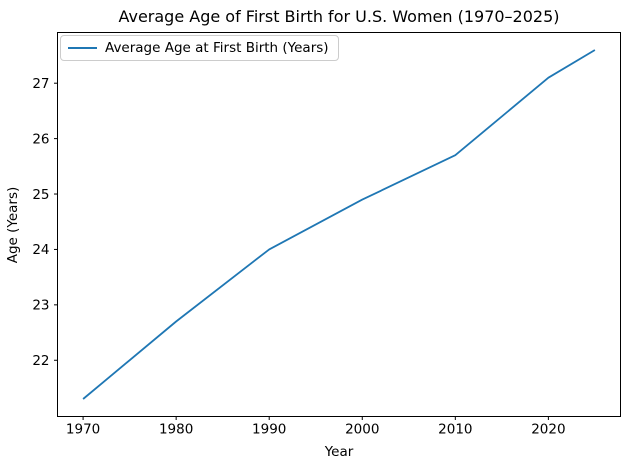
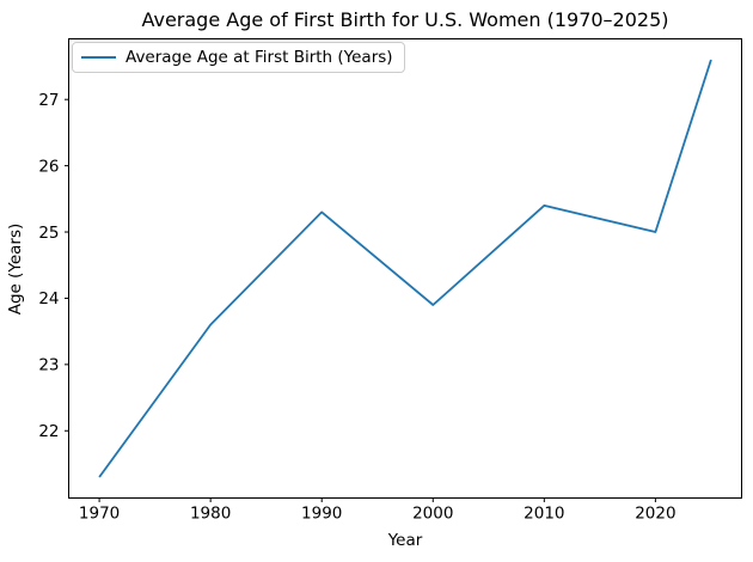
1980: 22.7 -> 23.6
1990: 24.0 -> 25.3
2000: 24.9 -> 23.9
2010: 25.7 -> 25.4
2020: 27.1 -> 25.0
